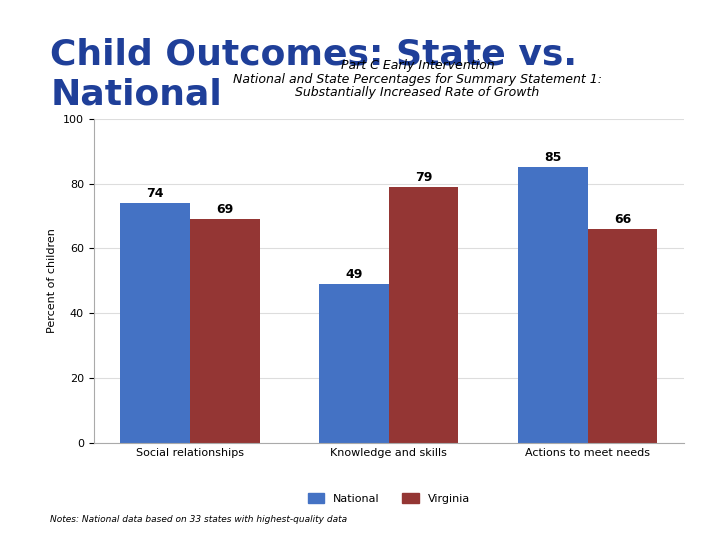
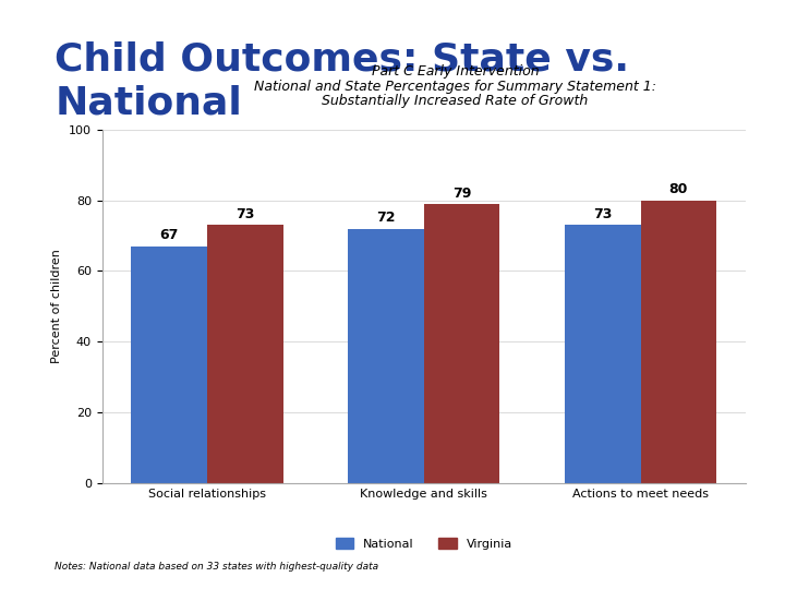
National/Social relationships: 74 -> 67
Virginia/Social relationships: 69 -> 73
National/Knowledge and skills: 49 -> 72
National/Actions to meet needs: 85 -> 73
Virginia/Actions to meet needs: 66 -> 80
